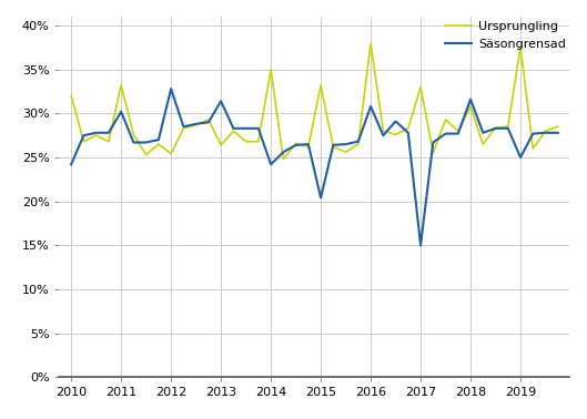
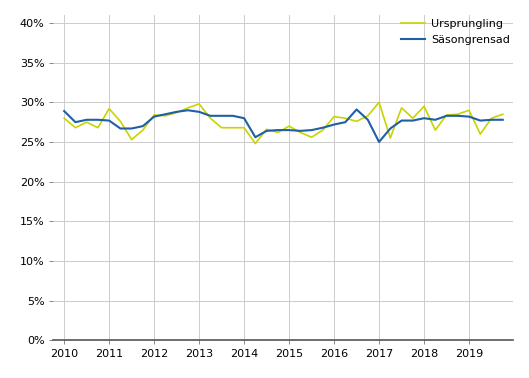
Ursprungling/2010: 32.0% -> 28.0%
Säsongrensad/2010: 24.2% -> 28.9%
Ursprungling/2011: 33.2% -> 29.2%
Säsongrensad/2011: 30.2% -> 27.7%
Ursprungling/2012: 25.4% -> 28.4%
Säsongrensad/2012: 32.8% -> 28.2%
Ursprungling/2013: 26.4% -> 29.8%
Säsongrensad/2013: 31.4% -> 28.8%
Ursprungling/2014: 35.0% -> 26.8%
Säsongrensad/2014: 24.2% -> 28.0%
Ursprungling/2015: 33.2% -> 27.0%
Säsongrensad/2015: 20.4% -> 26.5%
Ursprungling/2016: 38.0% -> 28.2%
Säsongrensad/2016: 30.8% -> 27.2%
Ursprungling/2017: 33.0% -> 30.0%
Säsongrensad/2017: 15.0% -> 25.0%
Ursprungling/2018: 30.8% -> 29.5%
Säsongrensad/2018: 31.6% -> 28.0%
Ursprungling/2019: 37.6% -> 29.0%
Säsongrensad/2019: 25.0% -> 28.2%
